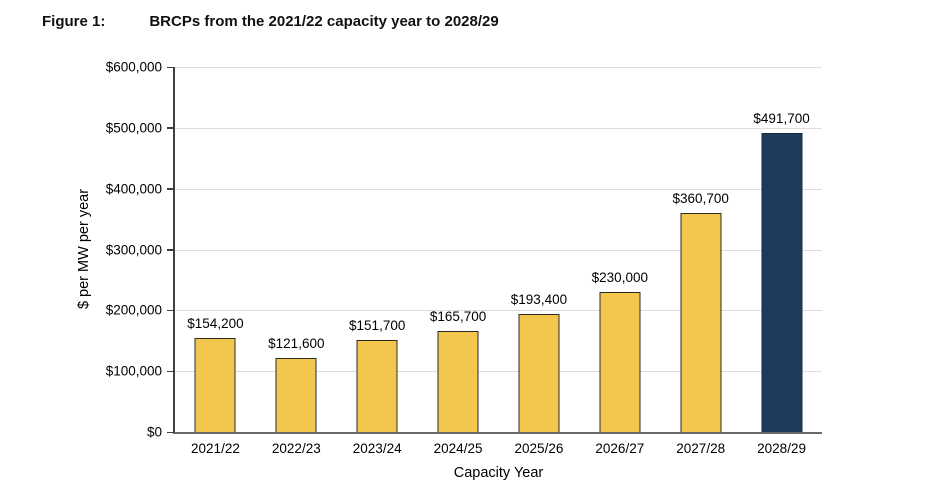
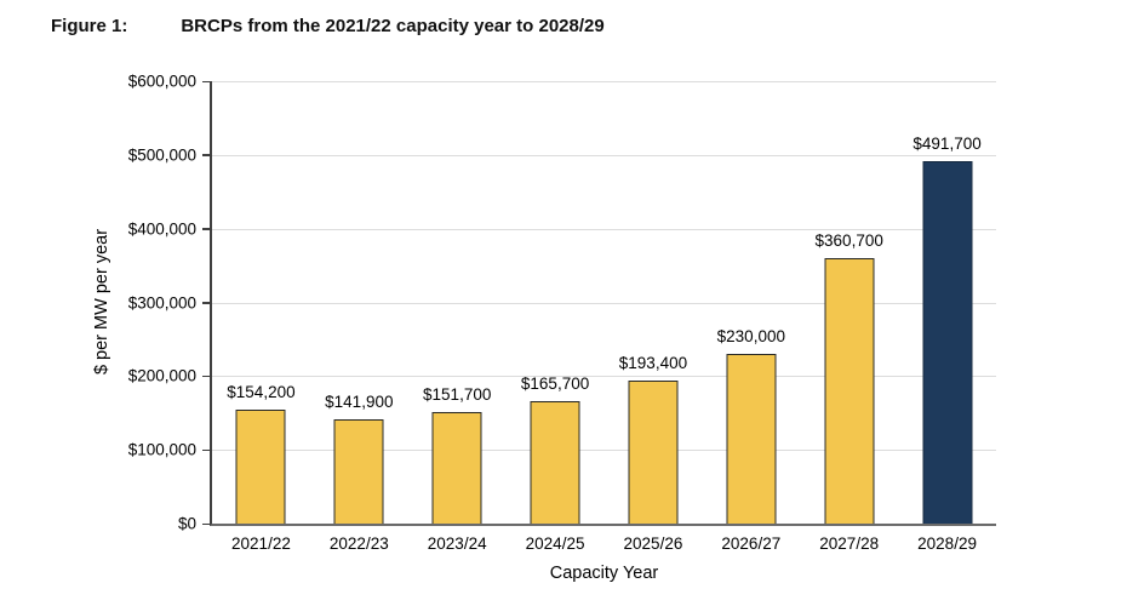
2022/23: $121,600 -> $141,900
